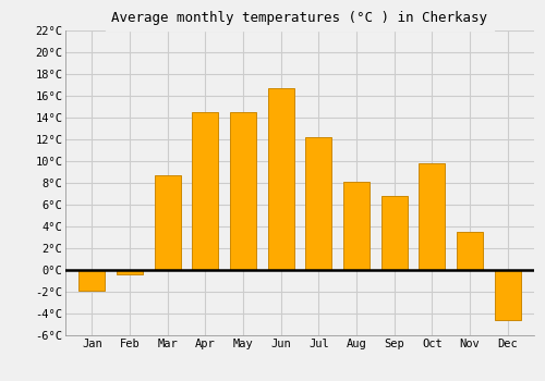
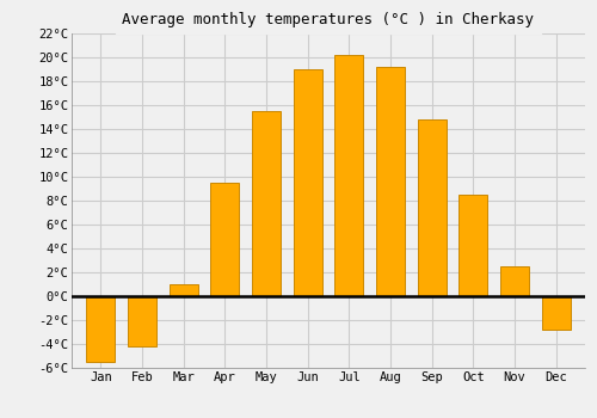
Jan: -1.9°C -> -5.5°C
Feb: -0.4°C -> -4.2°C
Mar: 8.7°C -> 1.0°C
Apr: 14.5°C -> 9.5°C
May: 14.5°C -> 15.5°C
Jun: 16.7°C -> 19.0°C
Jul: 12.2°C -> 20.2°C
Aug: 8.1°C -> 19.2°C
Sep: 6.8°C -> 14.8°C
Oct: 9.8°C -> 8.5°C
Nov: 3.5°C -> 2.5°C
Dec: -4.6°C -> -2.8°C
